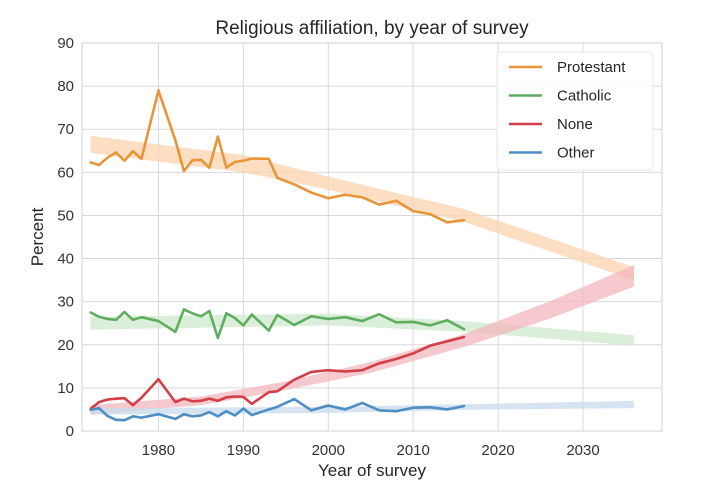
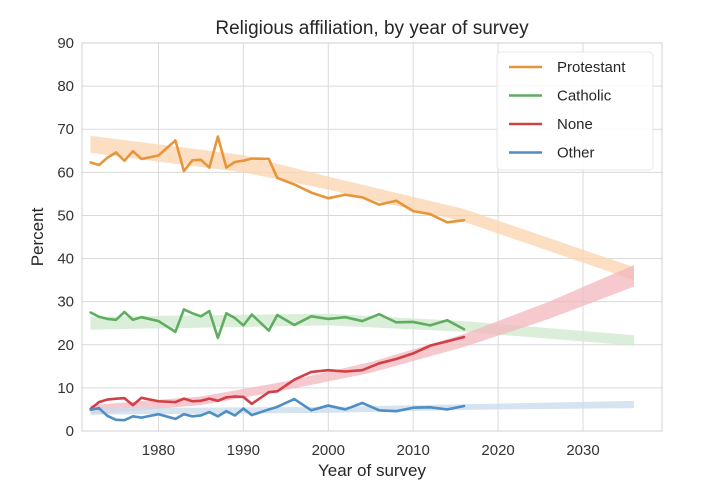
Protestant/1980: 79 -> 64
None/1980: 12 -> 7
